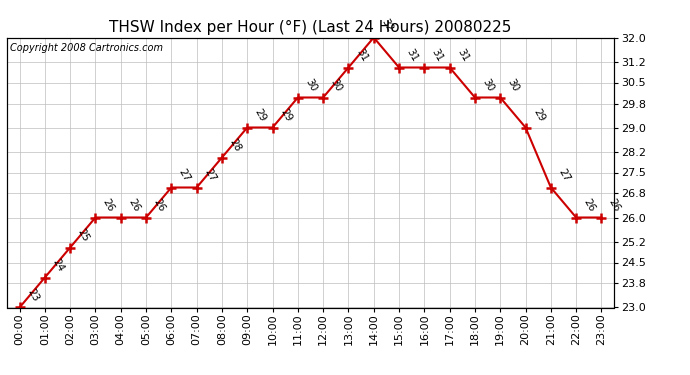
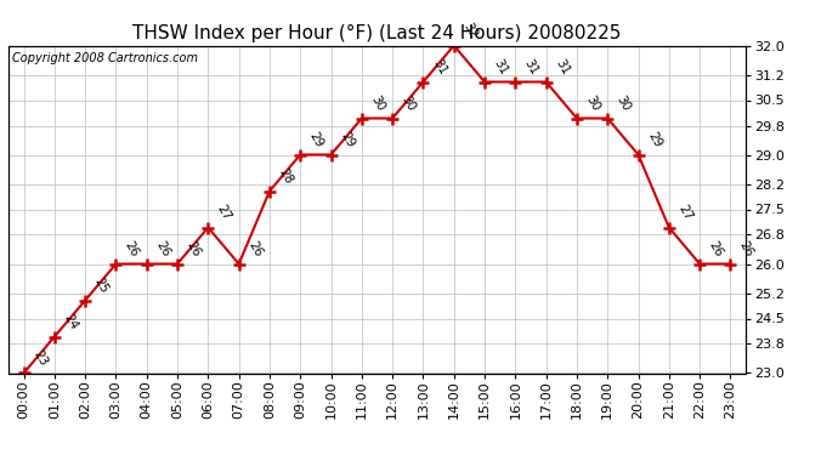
07:00: 27 -> 26
